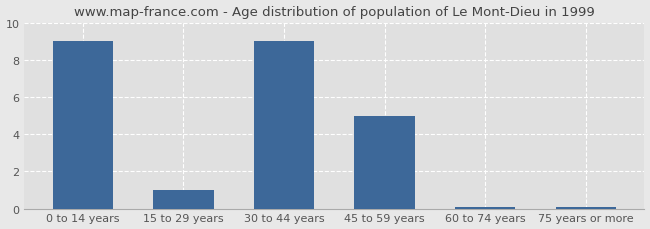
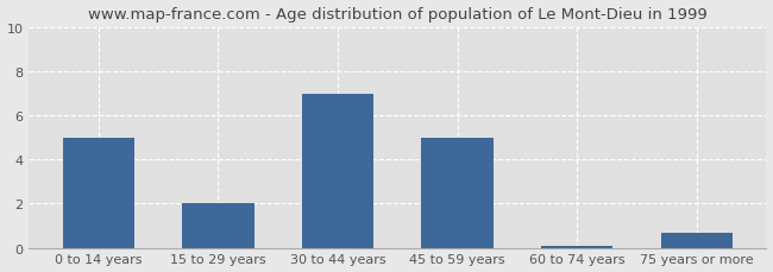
0 to 14 years: 9.0 -> 5.0
15 to 29 years: 1.0 -> 2.0
30 to 44 years: 9.0 -> 7.0
75 years or more: 0.1 -> 0.7
